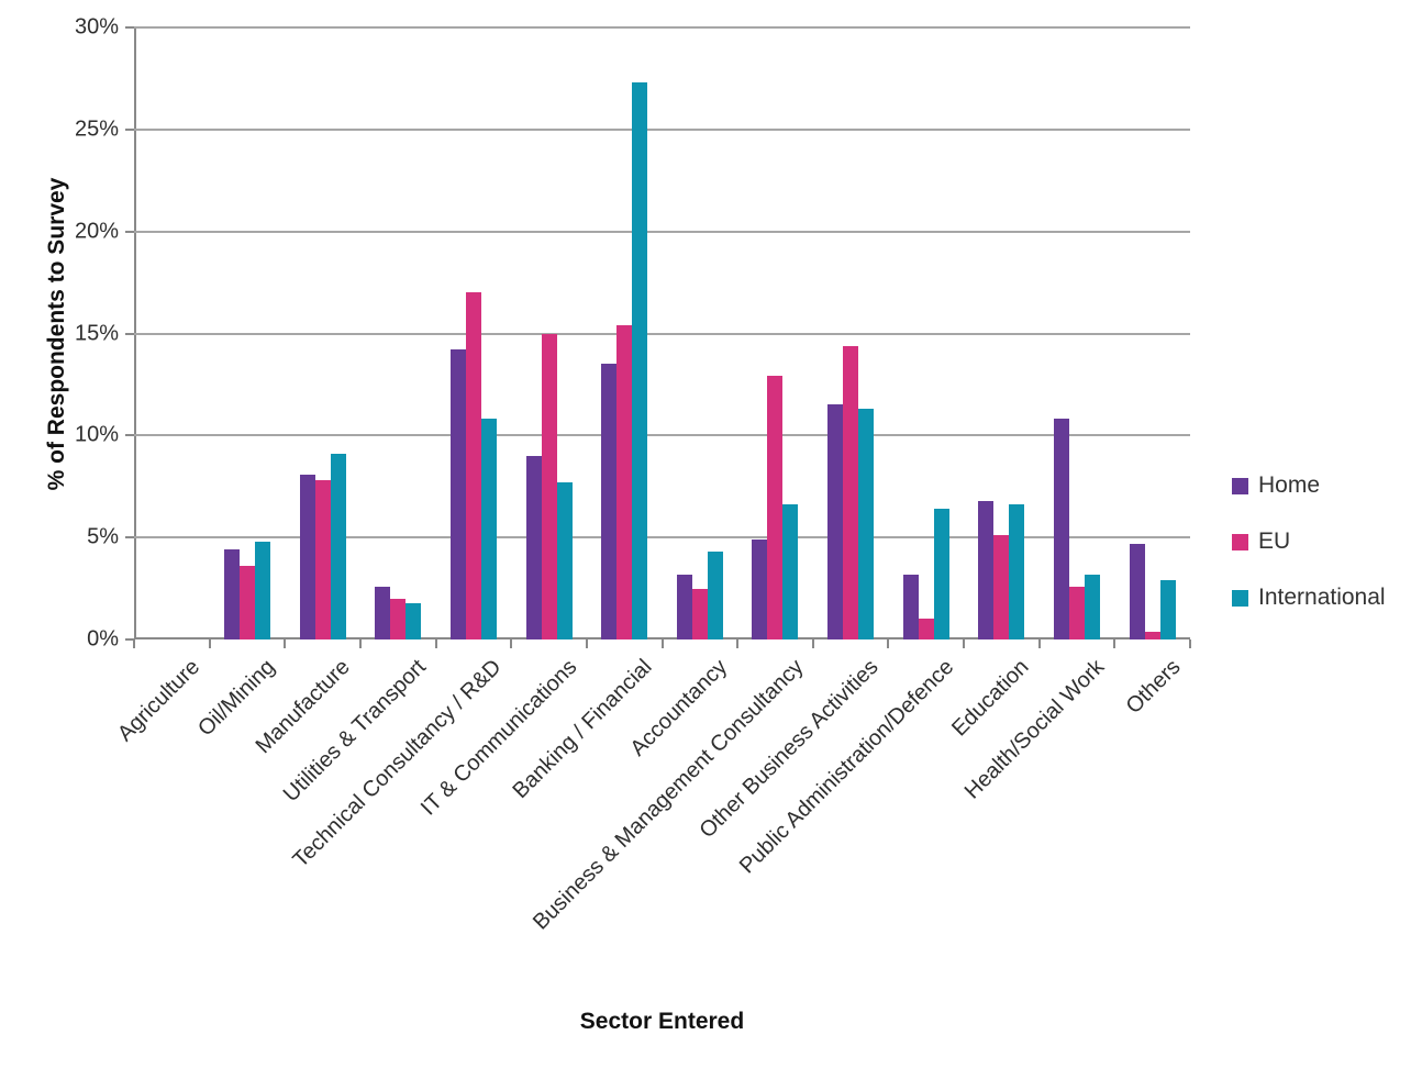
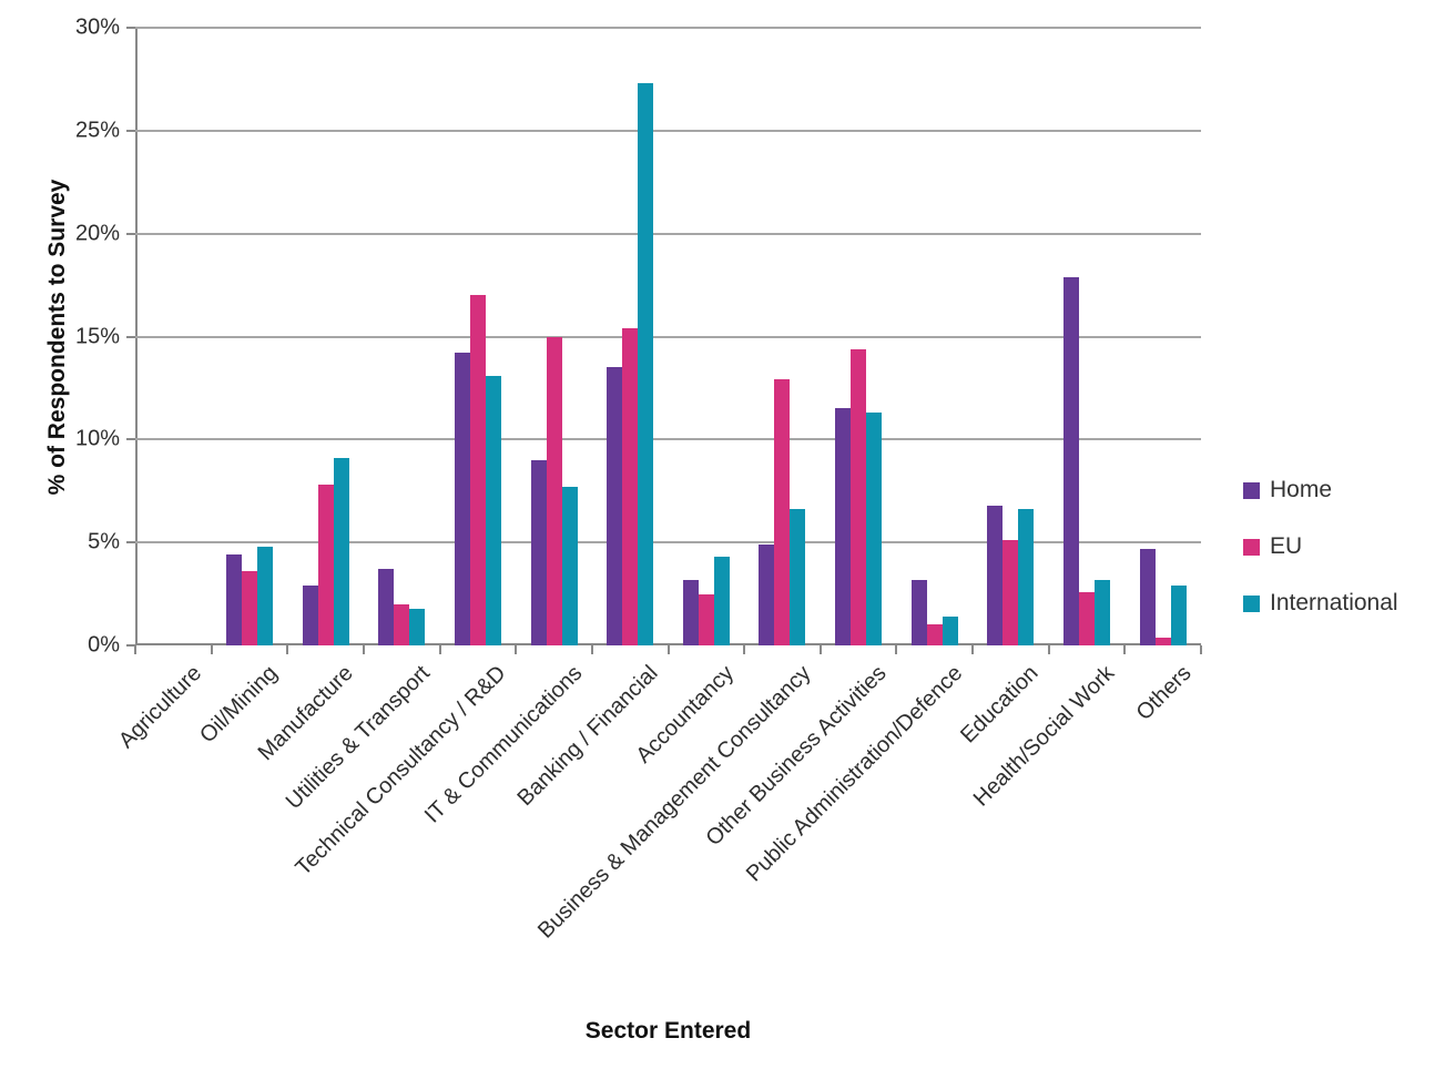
Home/Manufacture: 8.1% -> 2.9%
Home/Utilities & Transport: 2.6% -> 3.7%
International/Technical Consultancy / R&D: 10.8% -> 13.1%
International/Public Administration/Defence: 6.4% -> 1.4%
Home/Health/Social Work: 10.8% -> 17.9%
